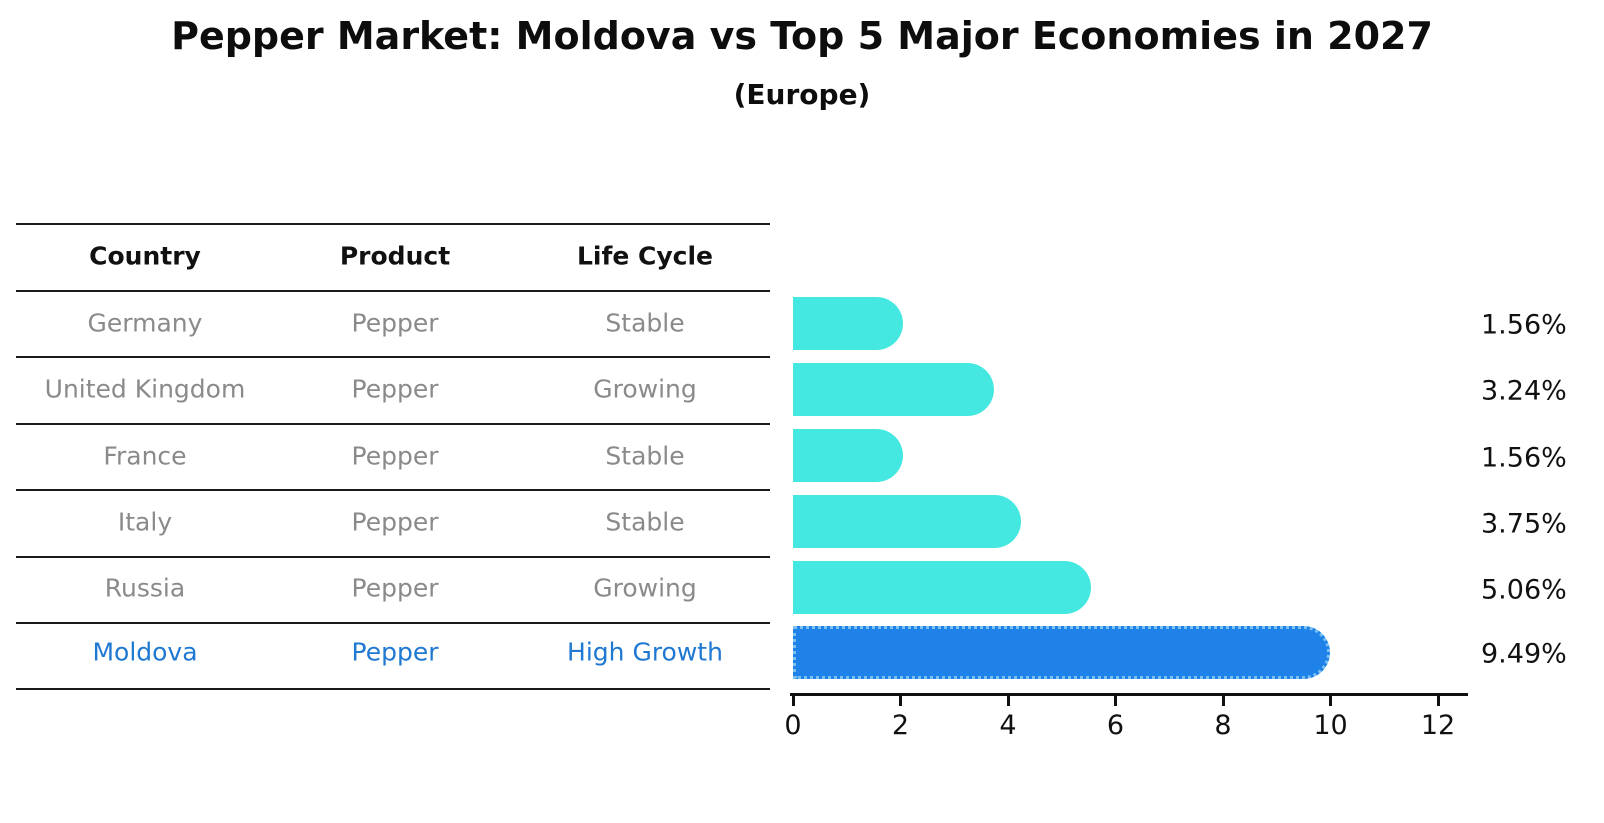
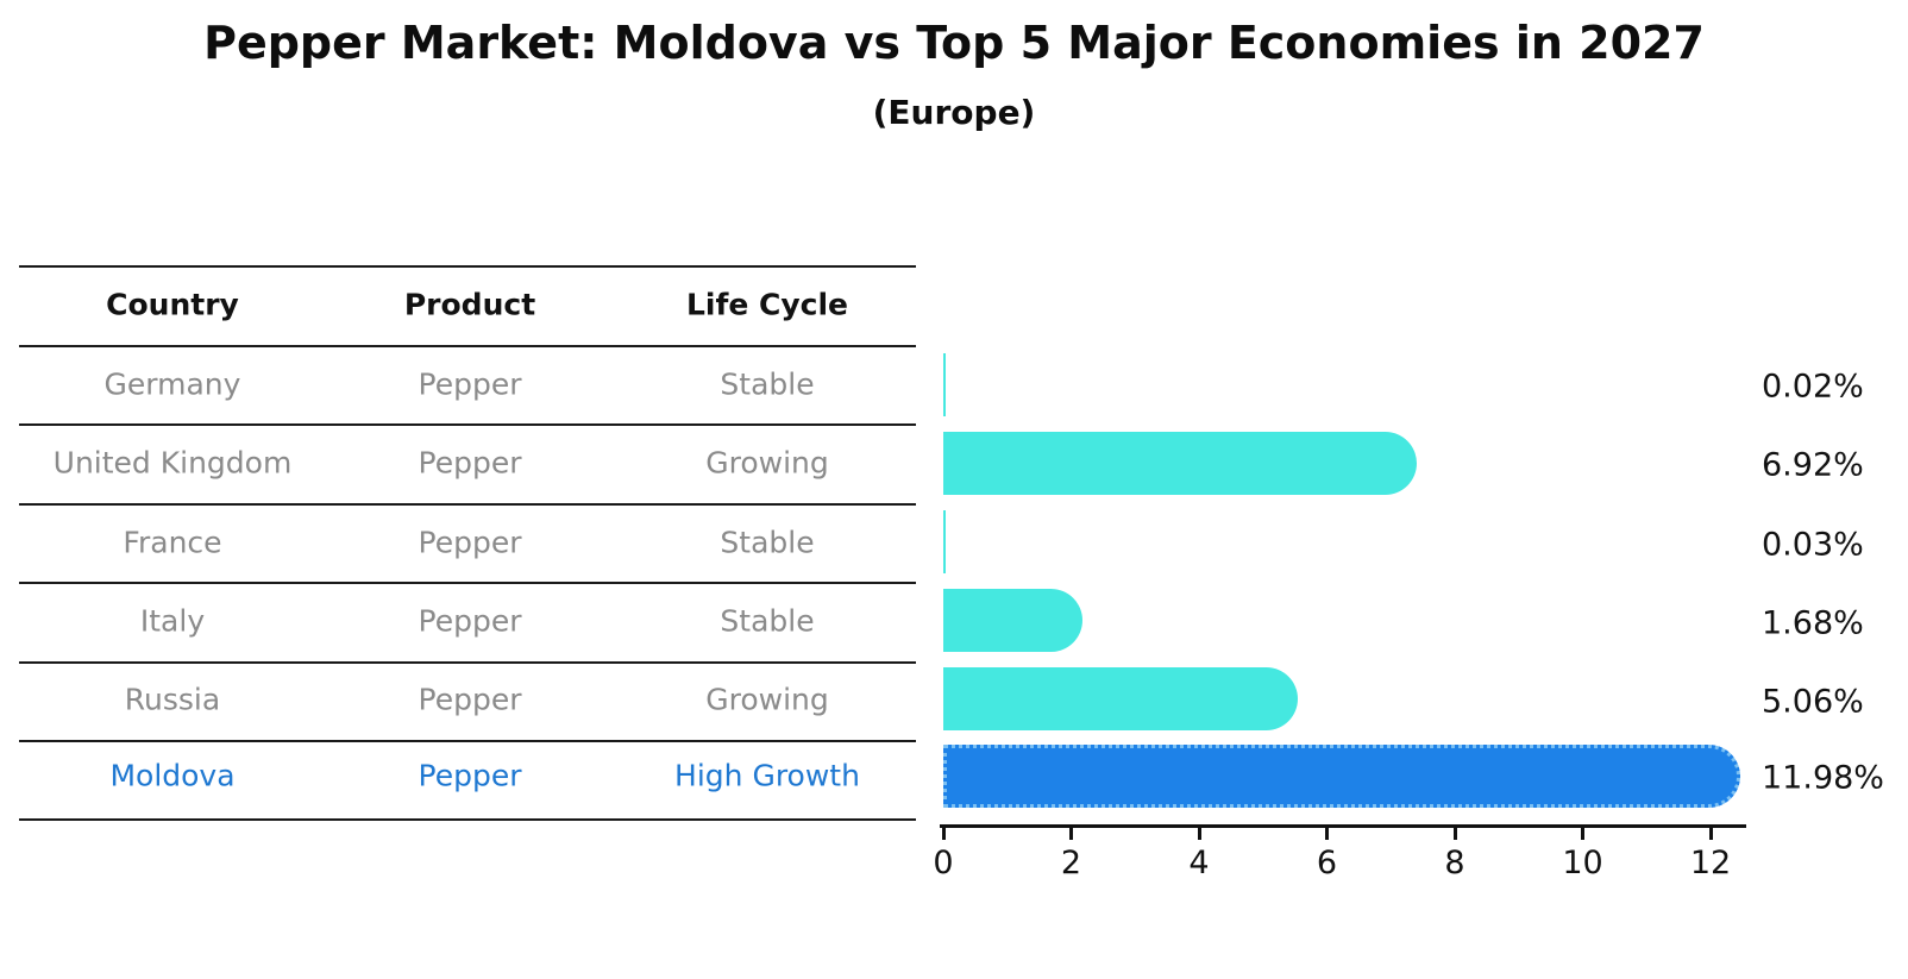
Germany: 1.56% -> 0.02%
United Kingdom: 3.24% -> 6.92%
France: 1.56% -> 0.03%
Italy: 3.75% -> 1.68%
Moldova: 9.49% -> 11.98%
